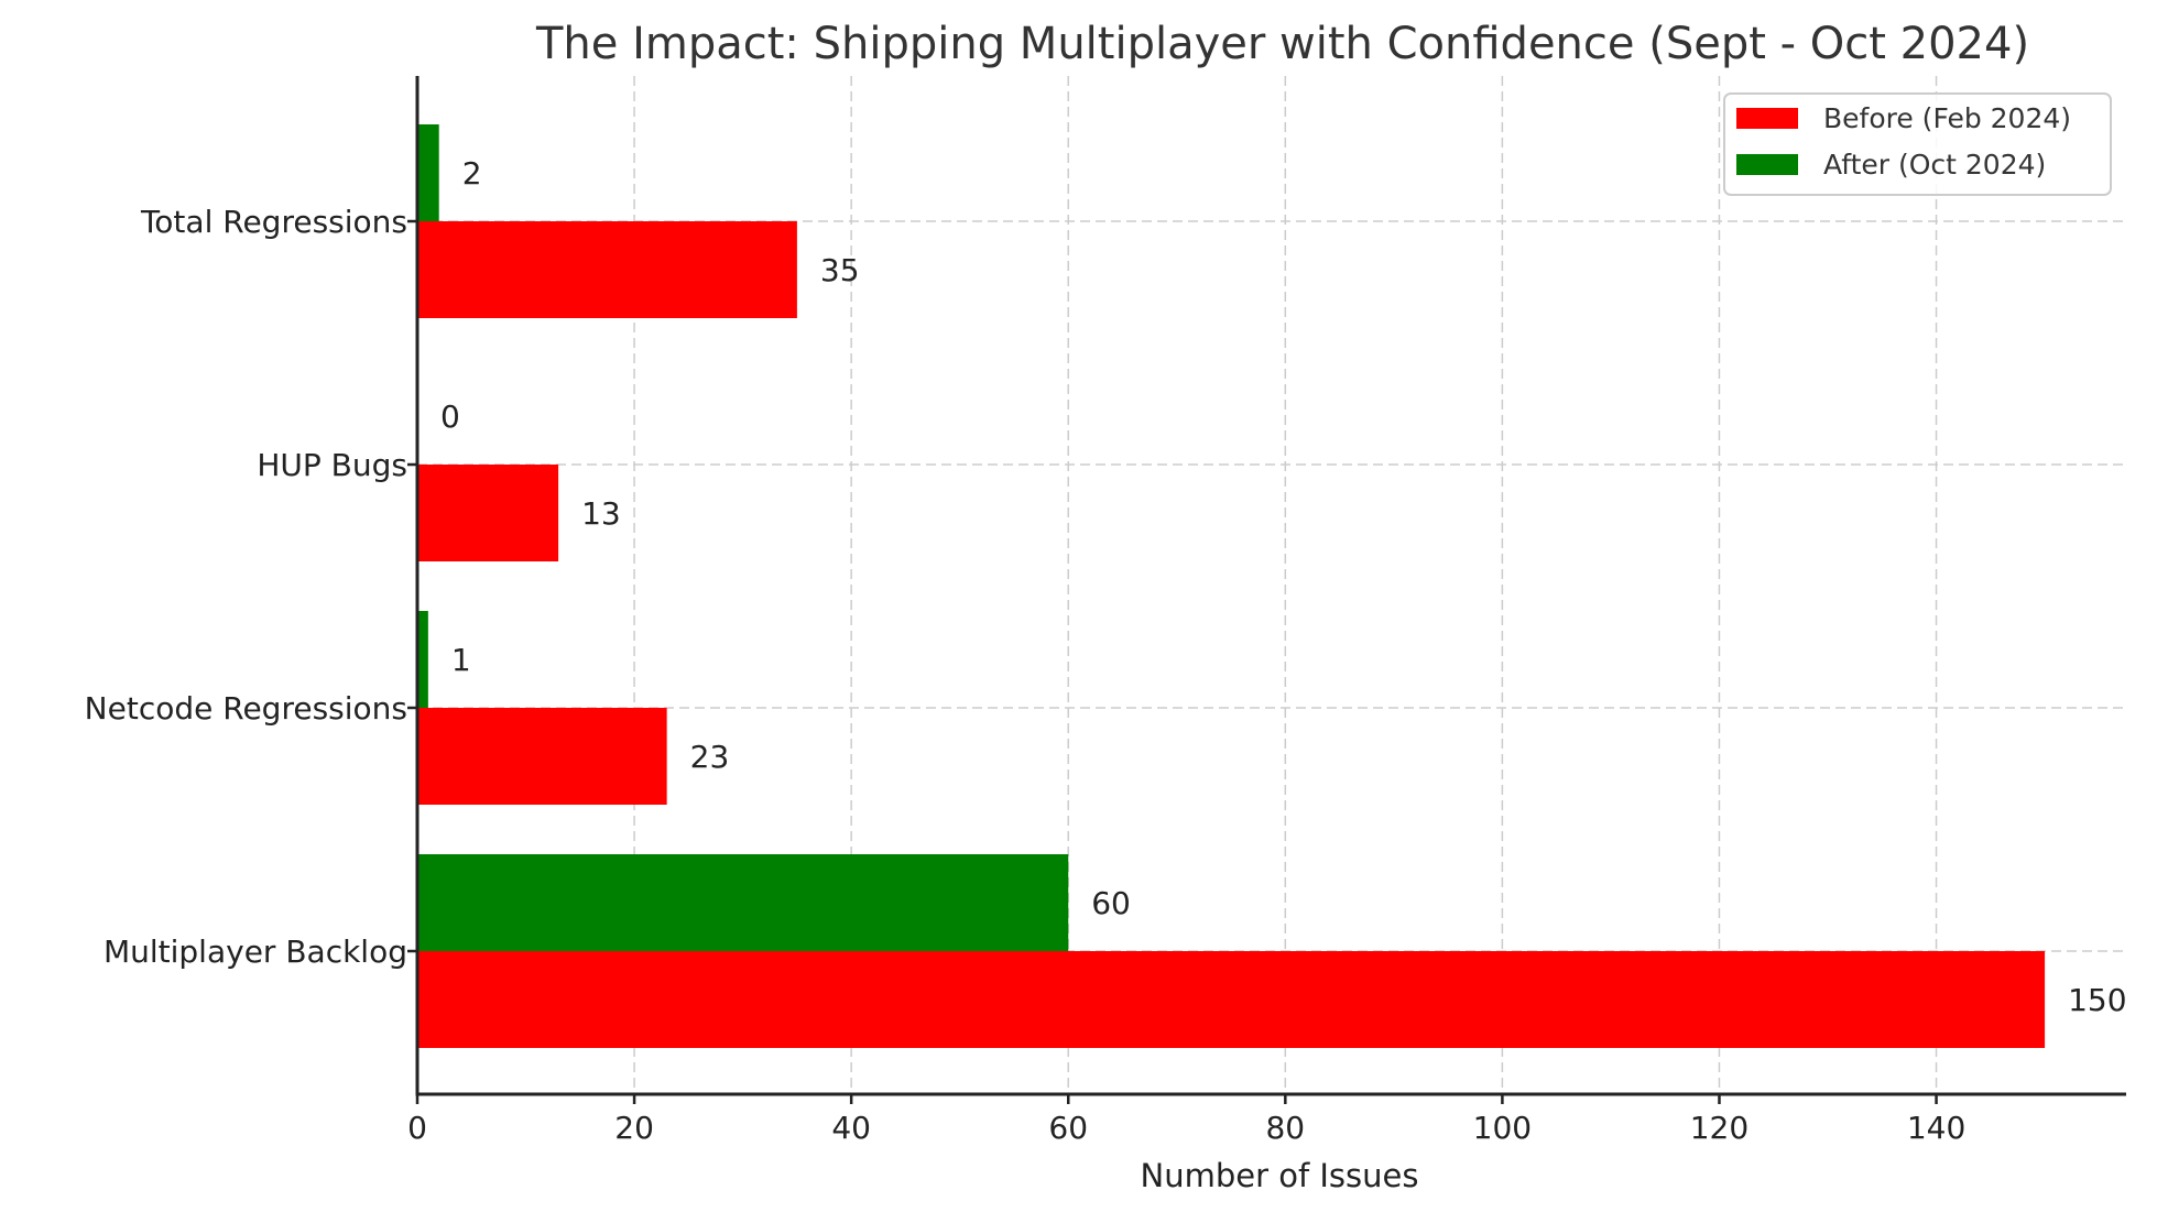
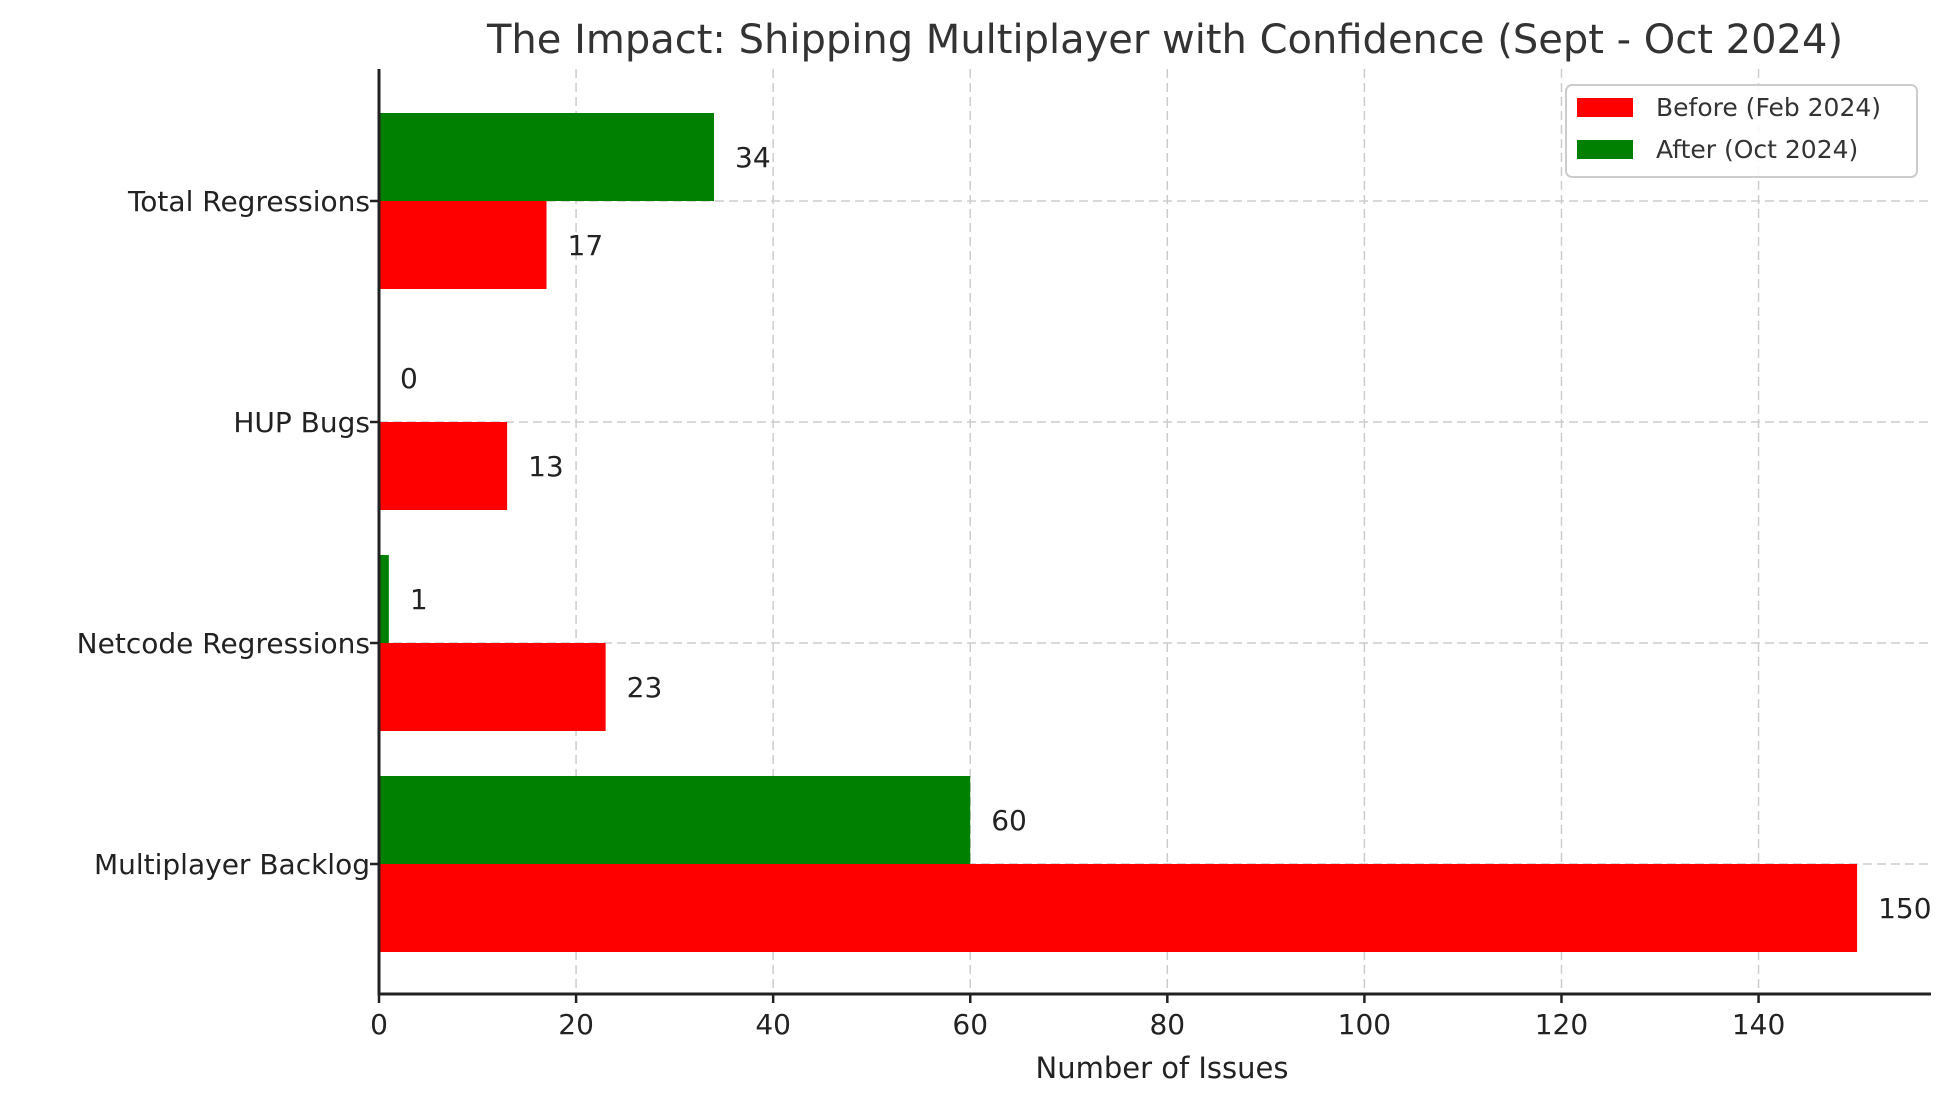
Before (Feb 2024)/Total Regressions: 35 -> 17
After (Oct 2024)/Total Regressions: 2 -> 34
